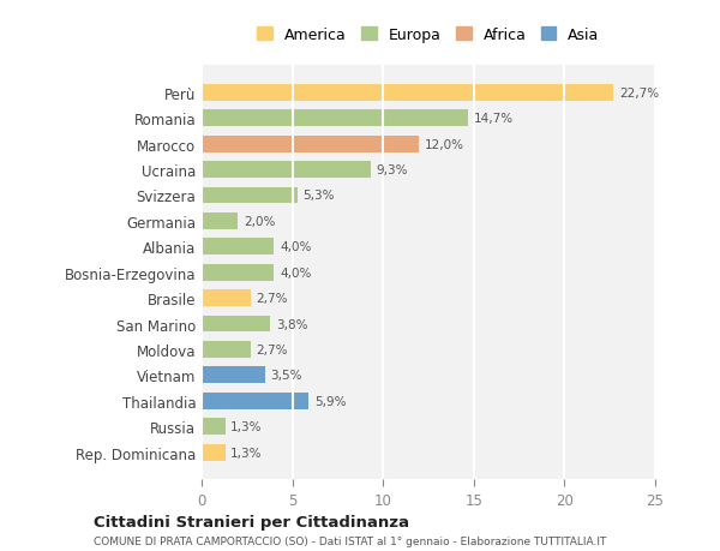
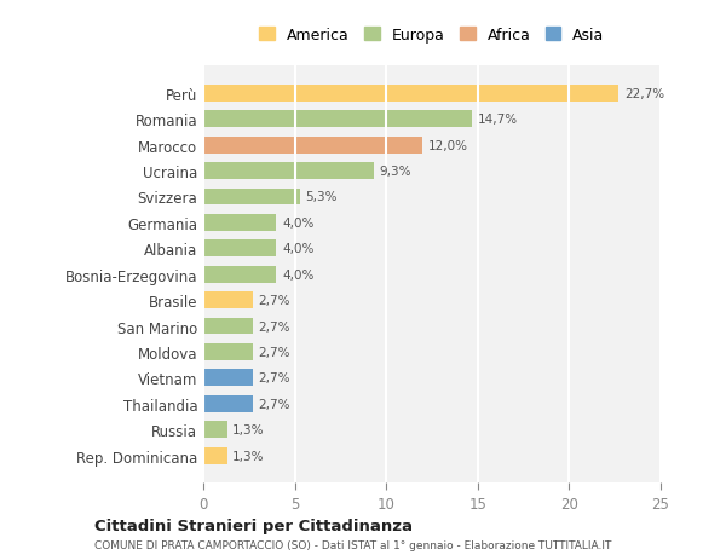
Germania: 2,0% -> 4,0%
San Marino: 3,8% -> 2,7%
Vietnam: 3,5% -> 2,7%
Thailandia: 5,9% -> 2,7%
